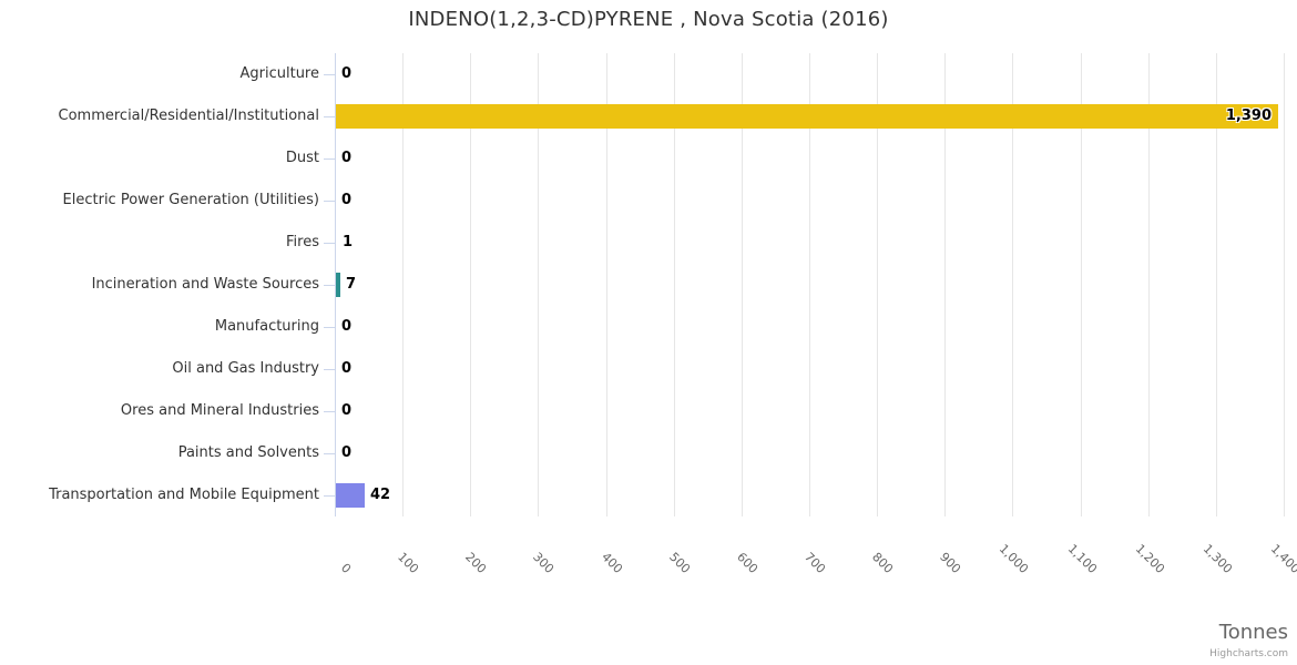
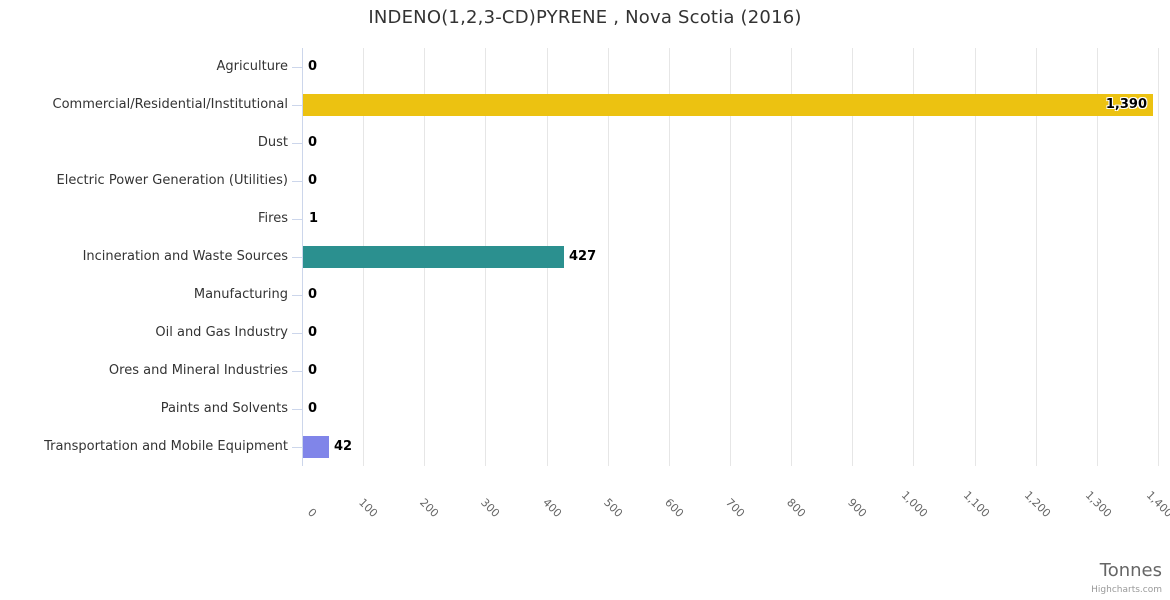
Incineration and Waste Sources: 7 -> 427
